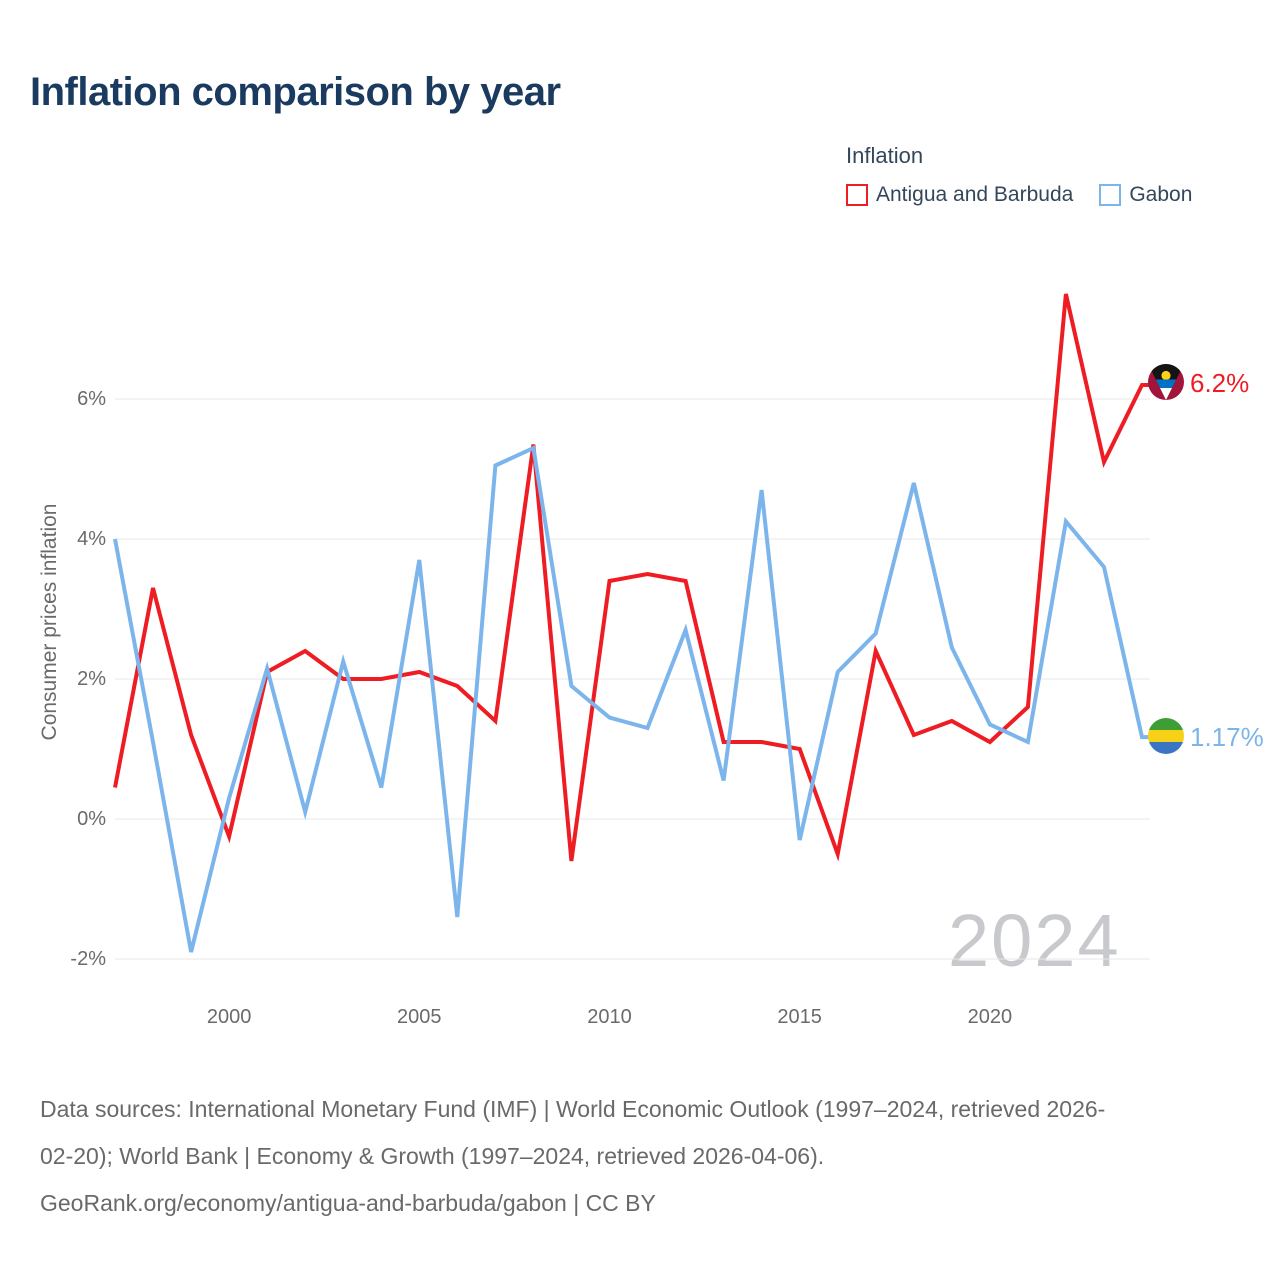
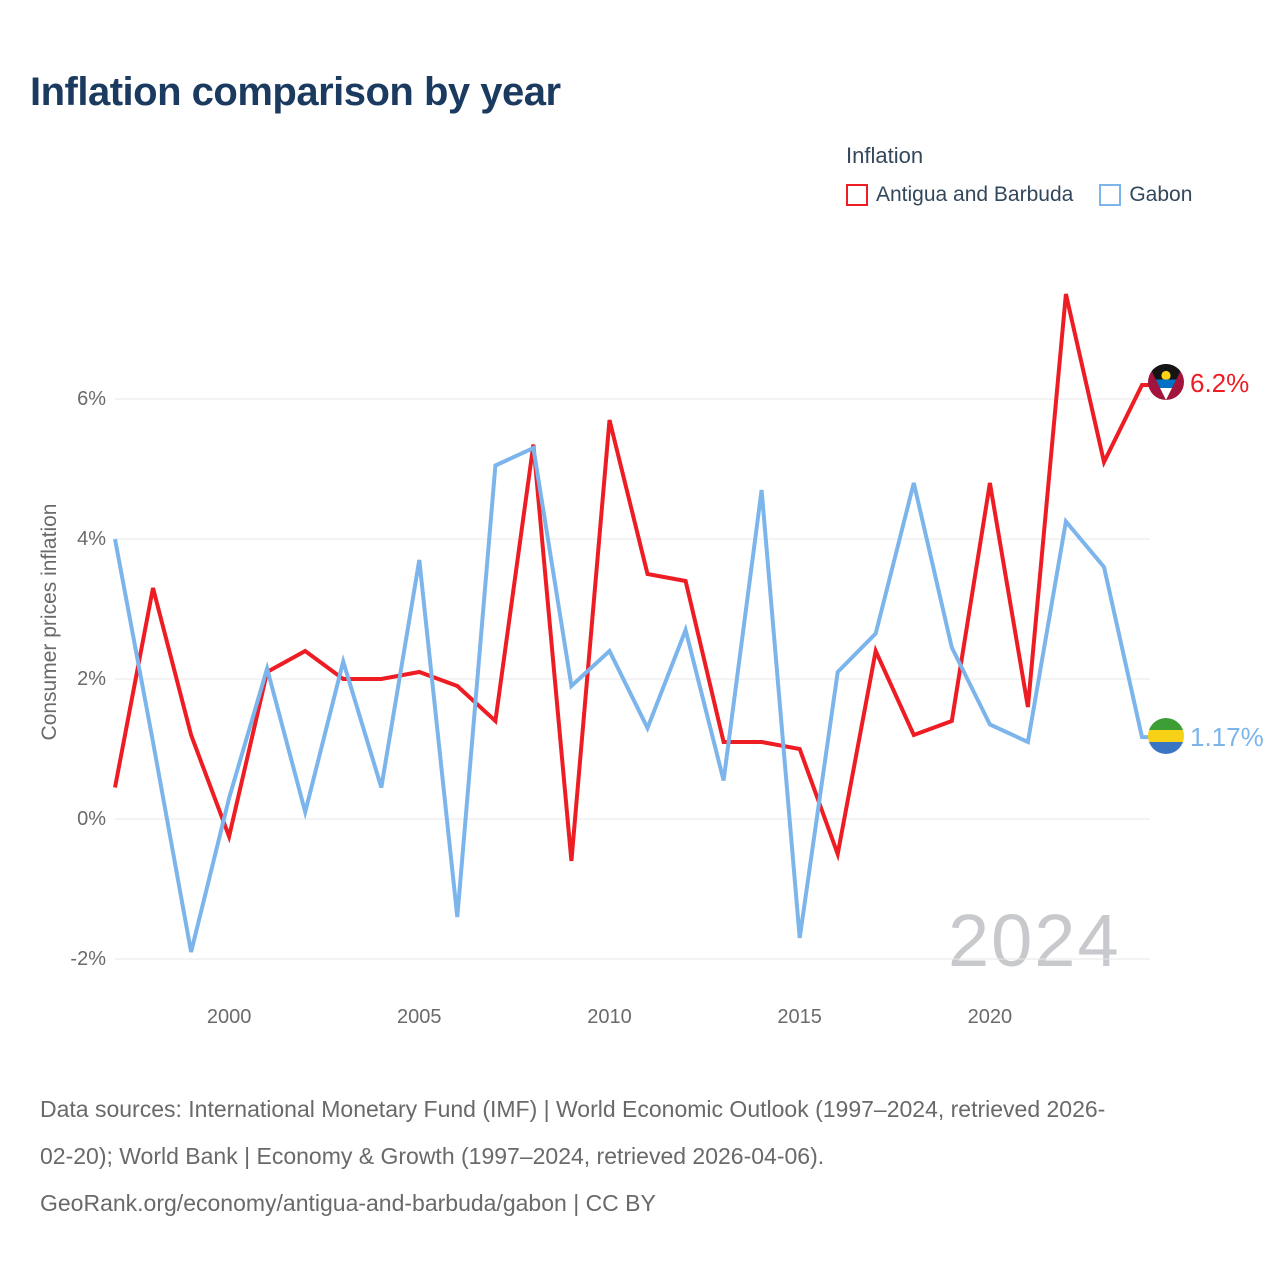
Antigua and Barbuda/2010: 3.4% -> 5.7%
Gabon/2010: 1.4% -> 2.4%
Gabon/2015: -0.3% -> -1.7%
Antigua and Barbuda/2020: 1.1% -> 4.8%
